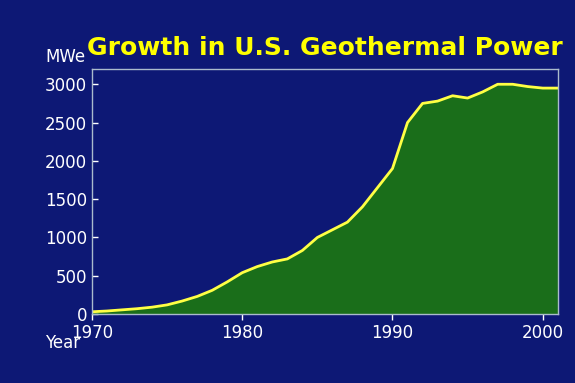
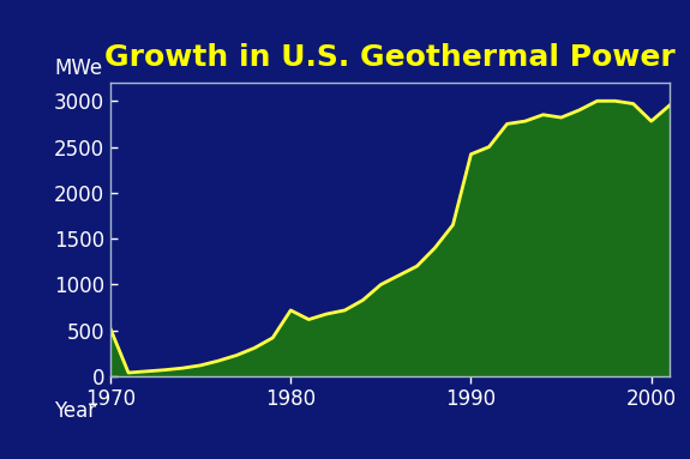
1970: 30 -> 520
1980: 540 -> 720
1990: 1900 -> 2420
2000: 2950 -> 2780
